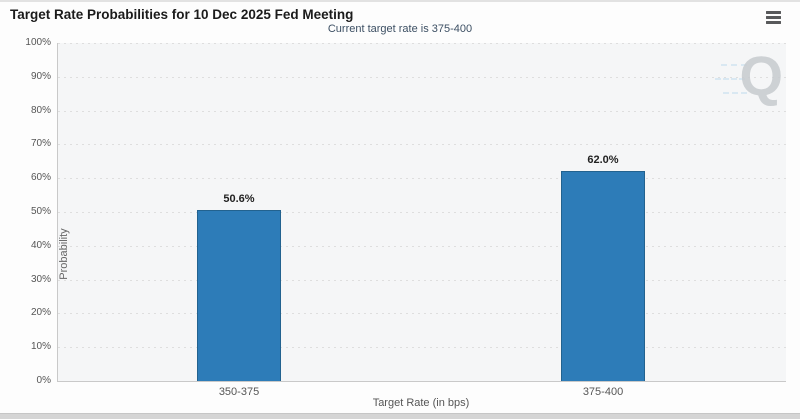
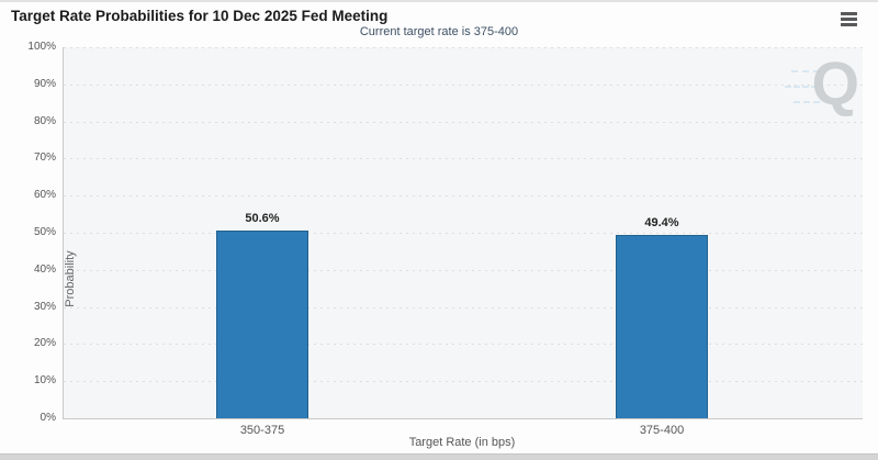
375-400: 62.0% -> 49.4%
